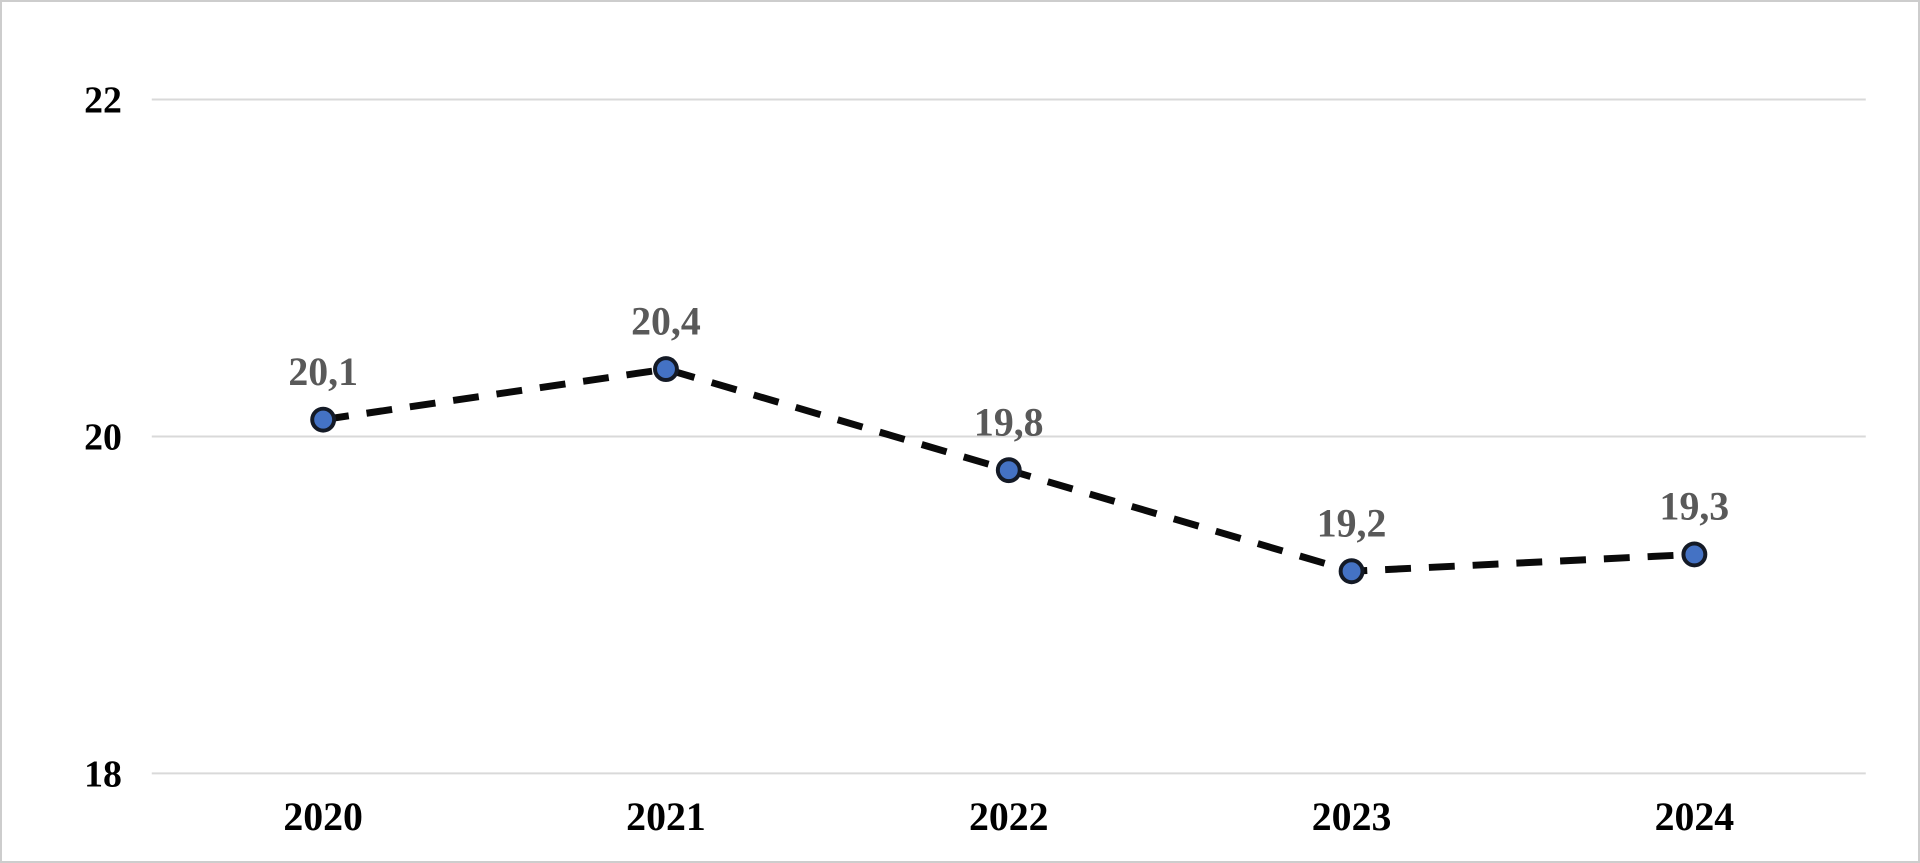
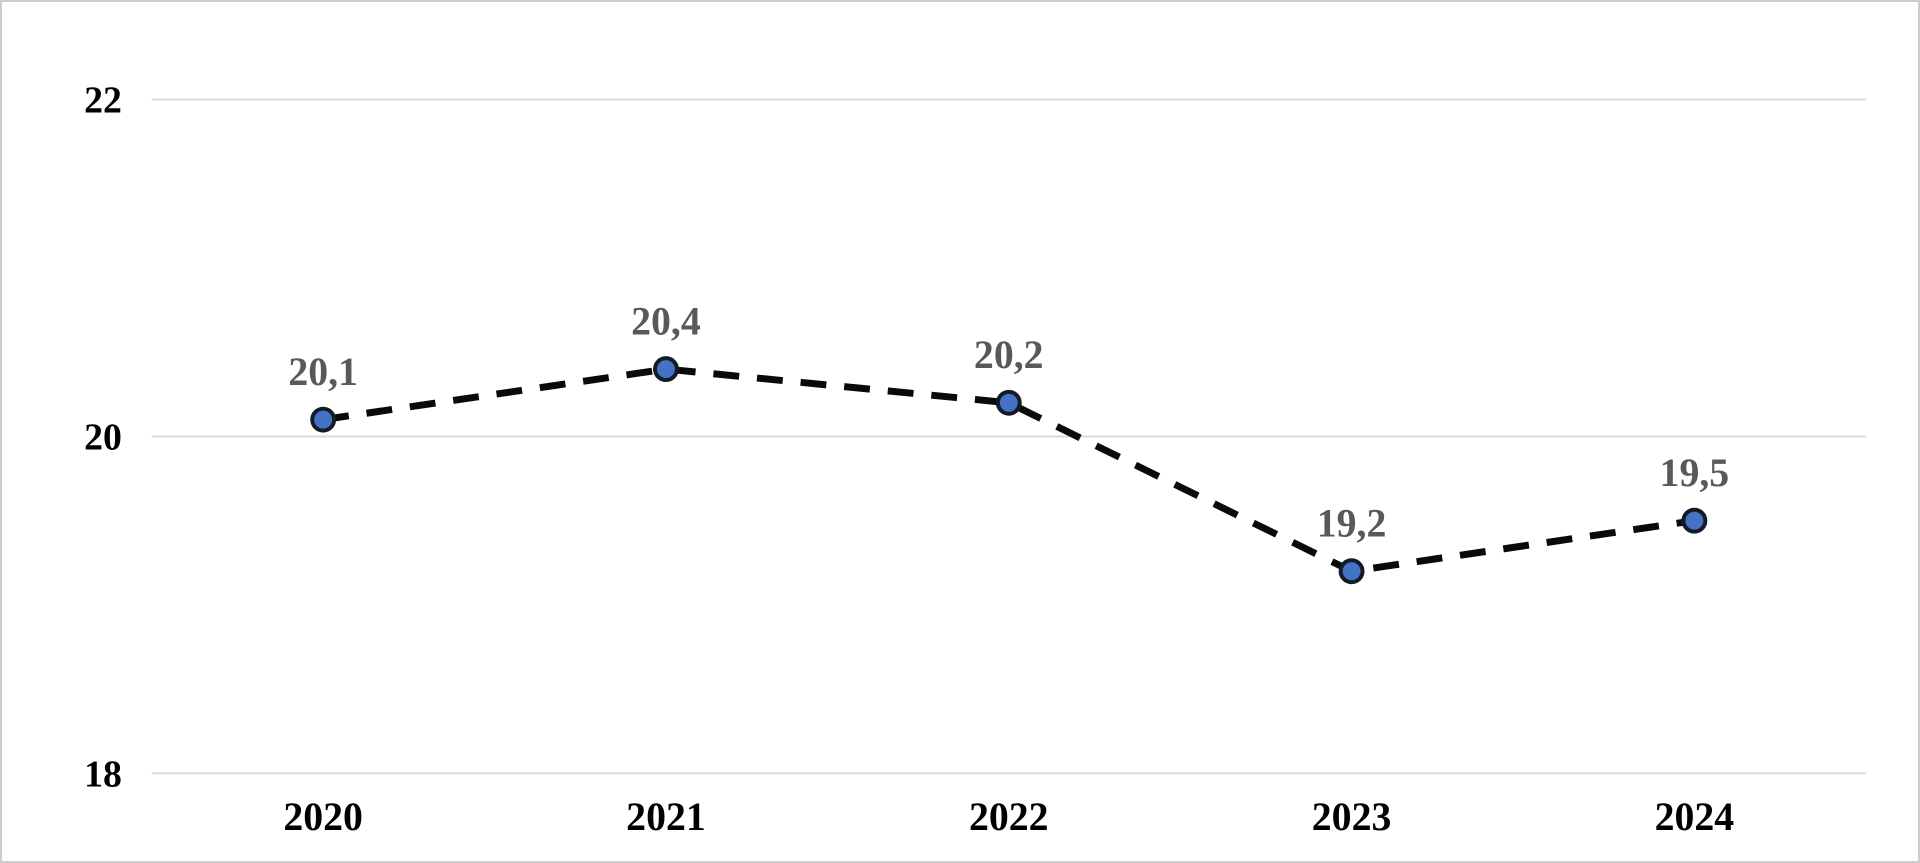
2022: 19,8 -> 20,2
2024: 19,3 -> 19,5
